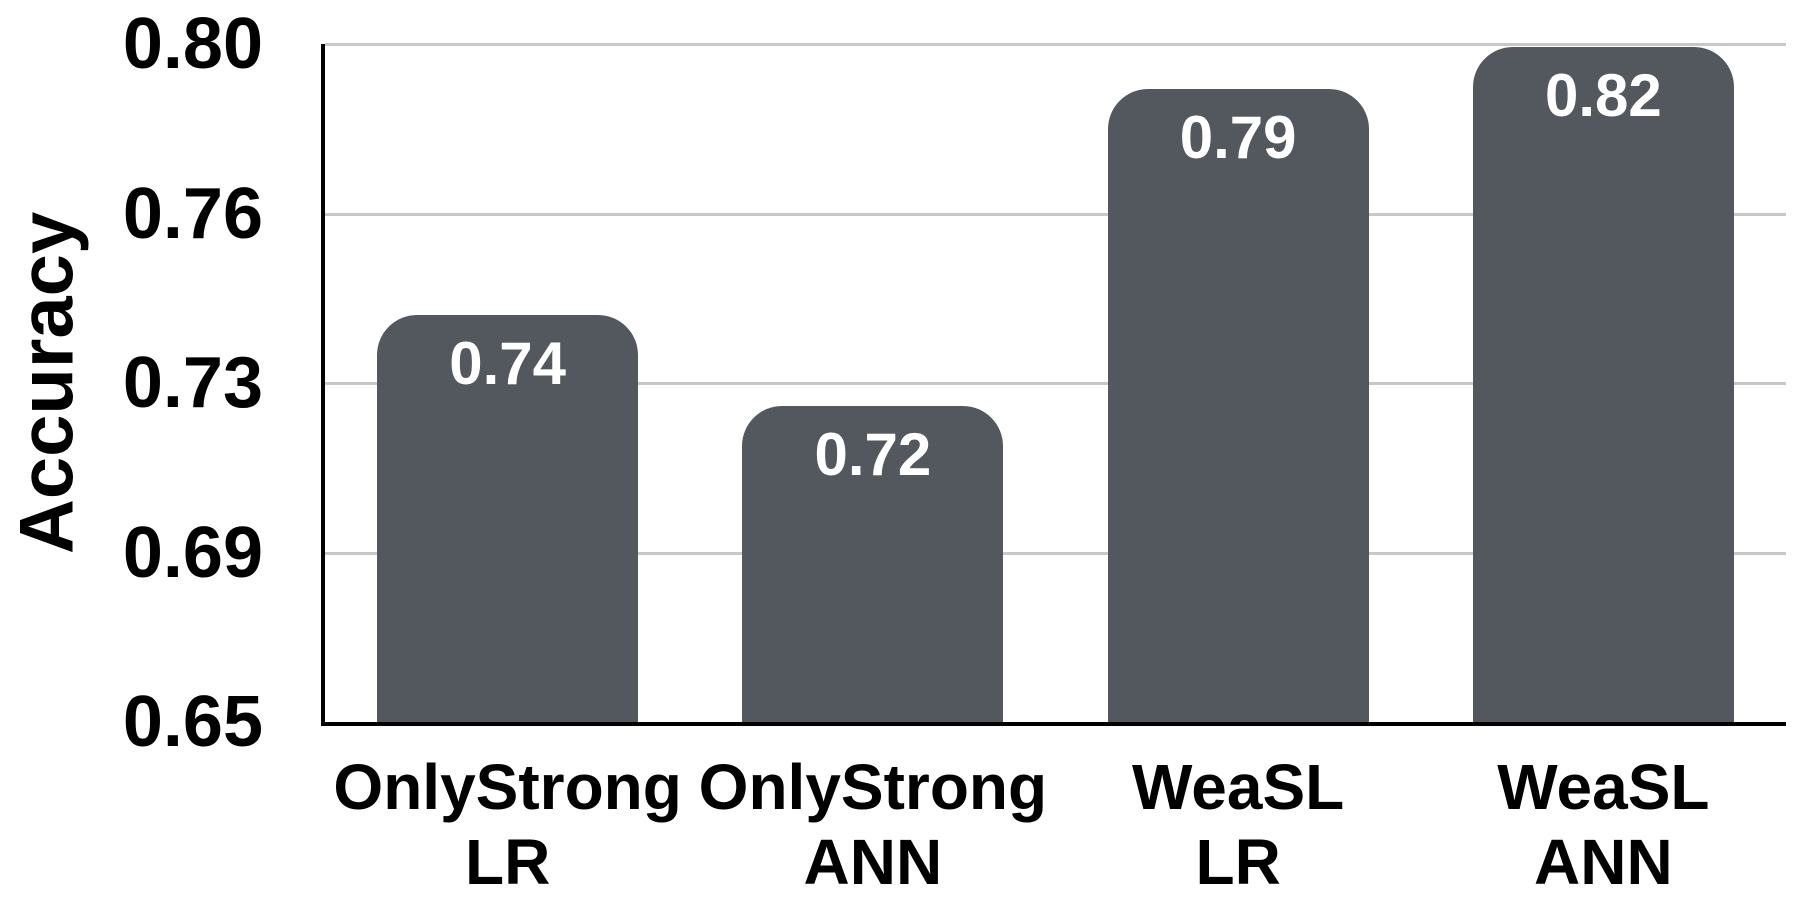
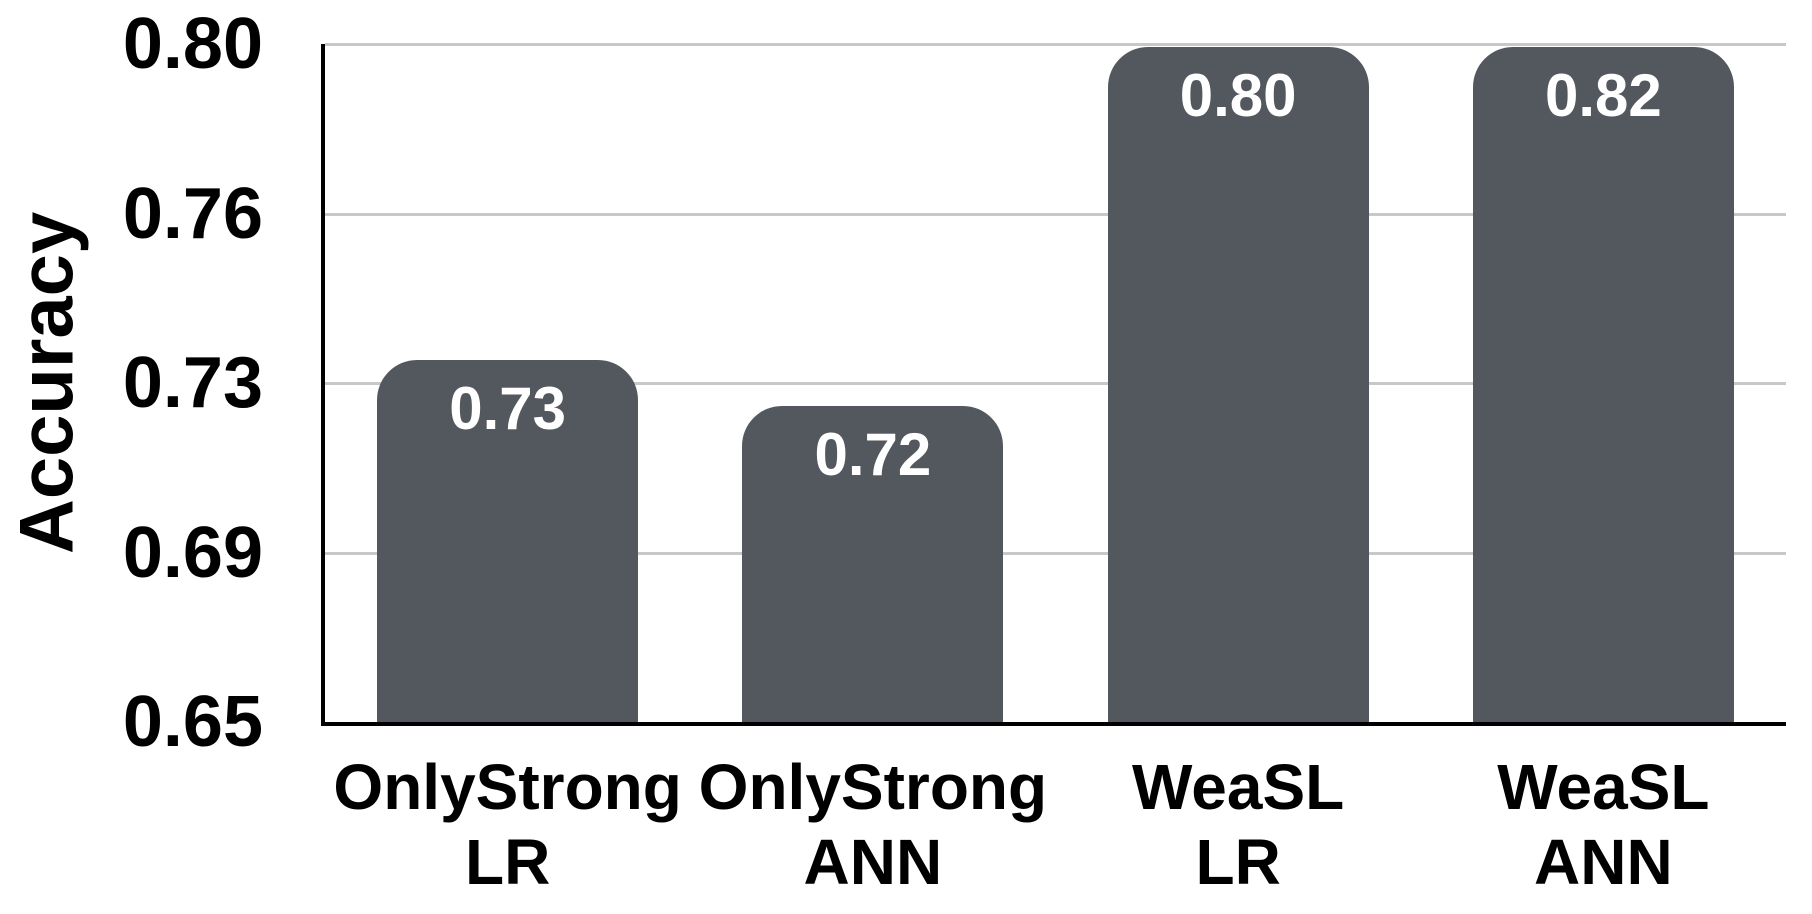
OnlyStrong LR: 0.74 -> 0.73
WeaSL LR: 0.79 -> 0.80
